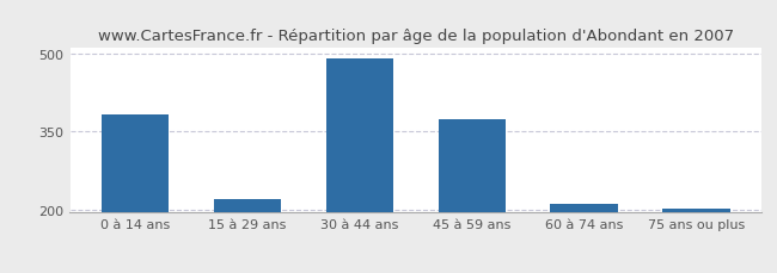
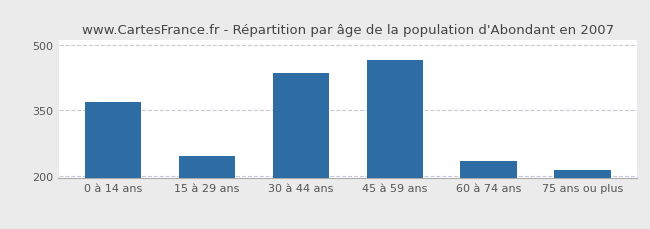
0 à 14 ans: 383 -> 370
15 à 29 ans: 222 -> 245
30 à 44 ans: 491 -> 435
45 à 59 ans: 375 -> 465
60 à 74 ans: 213 -> 235
75 ans ou plus: 202 -> 215
